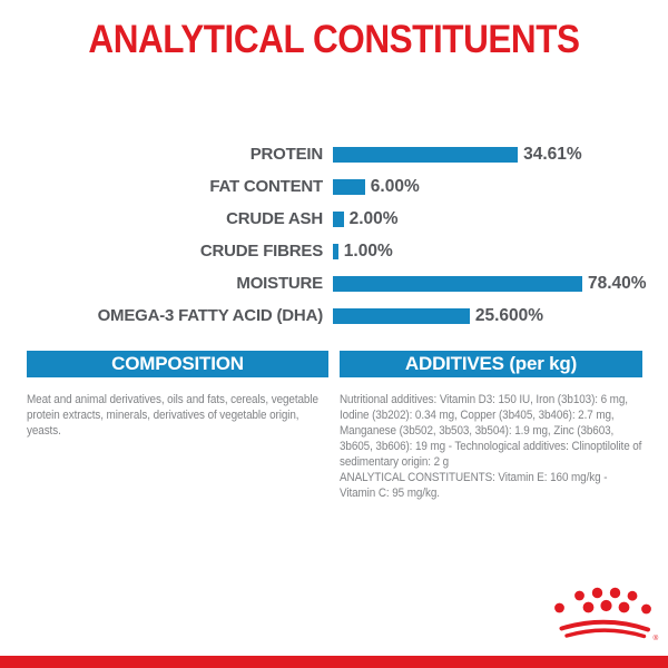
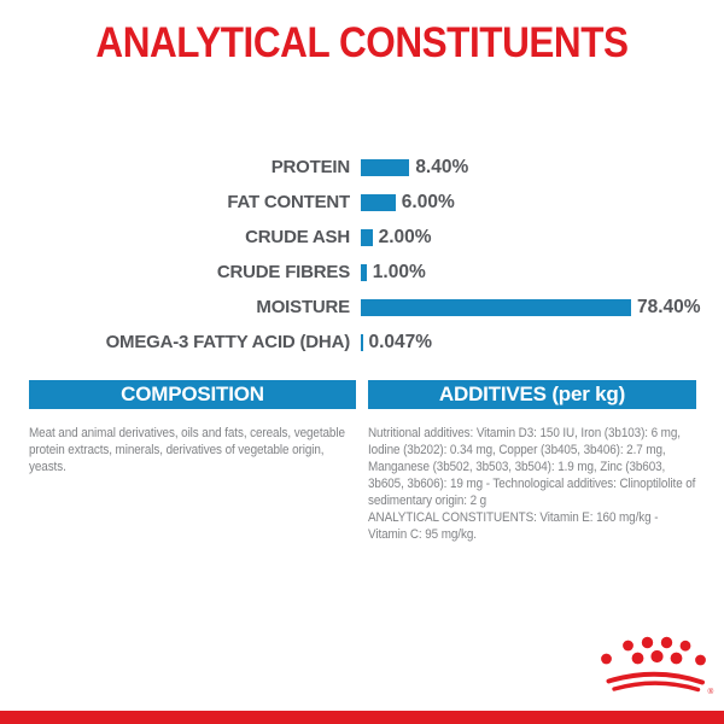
PROTEIN: 34.61% -> 8.40%
OMEGA-3 FATTY ACID (DHA): 25.600% -> 0.047%
